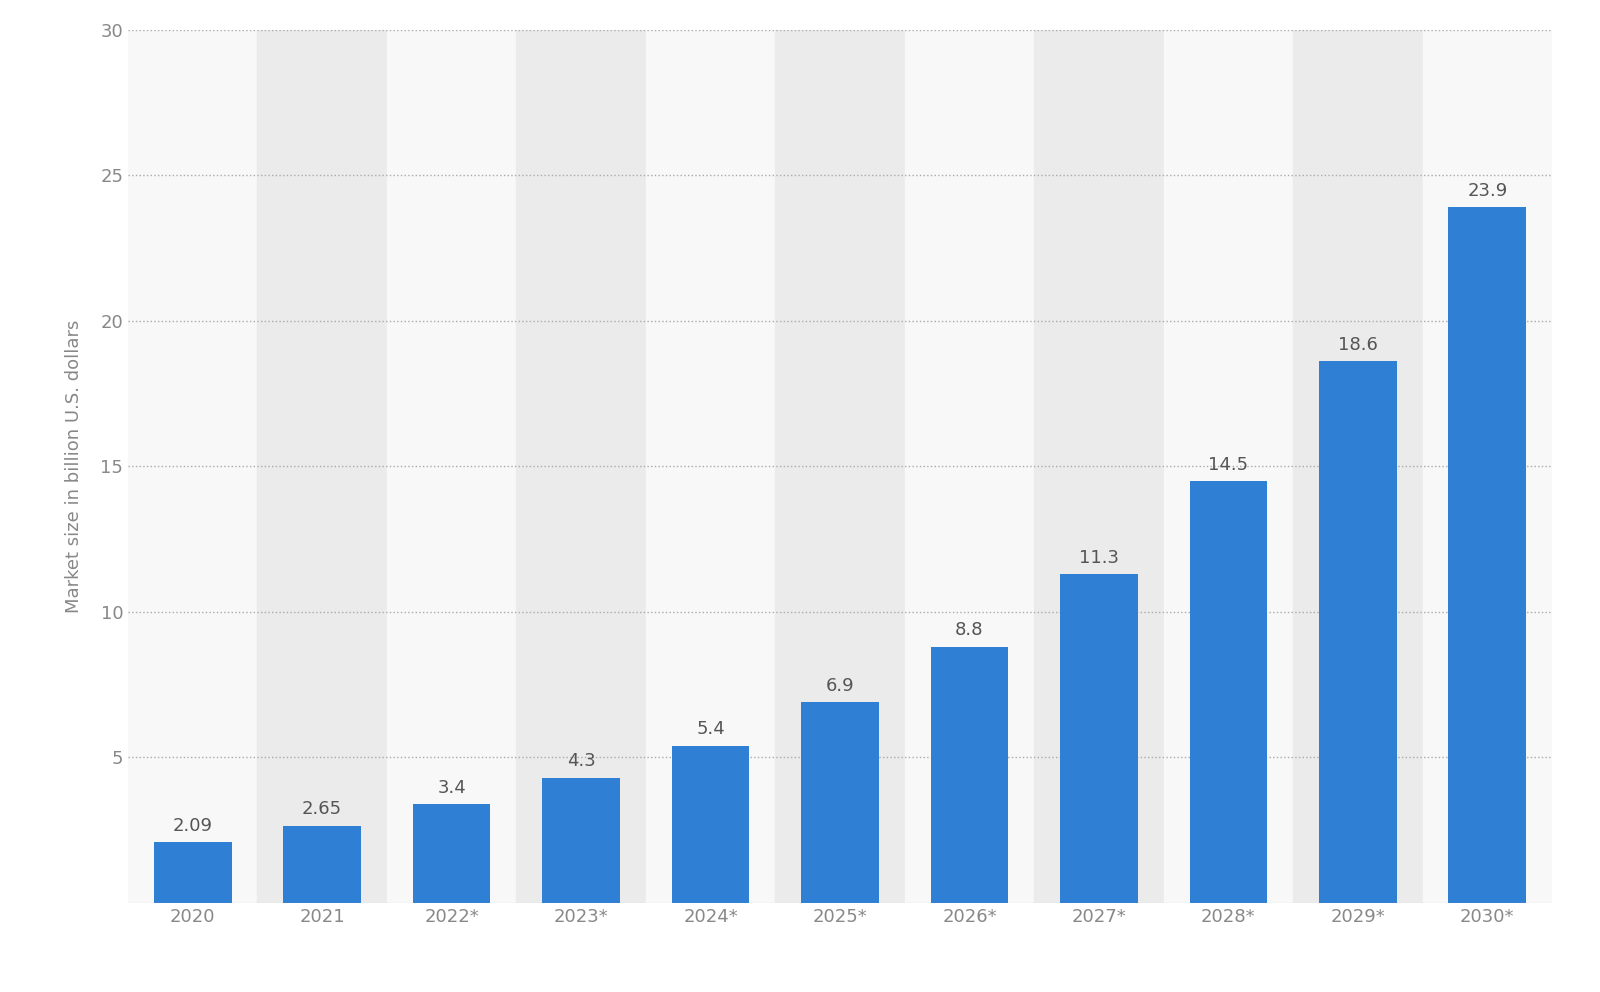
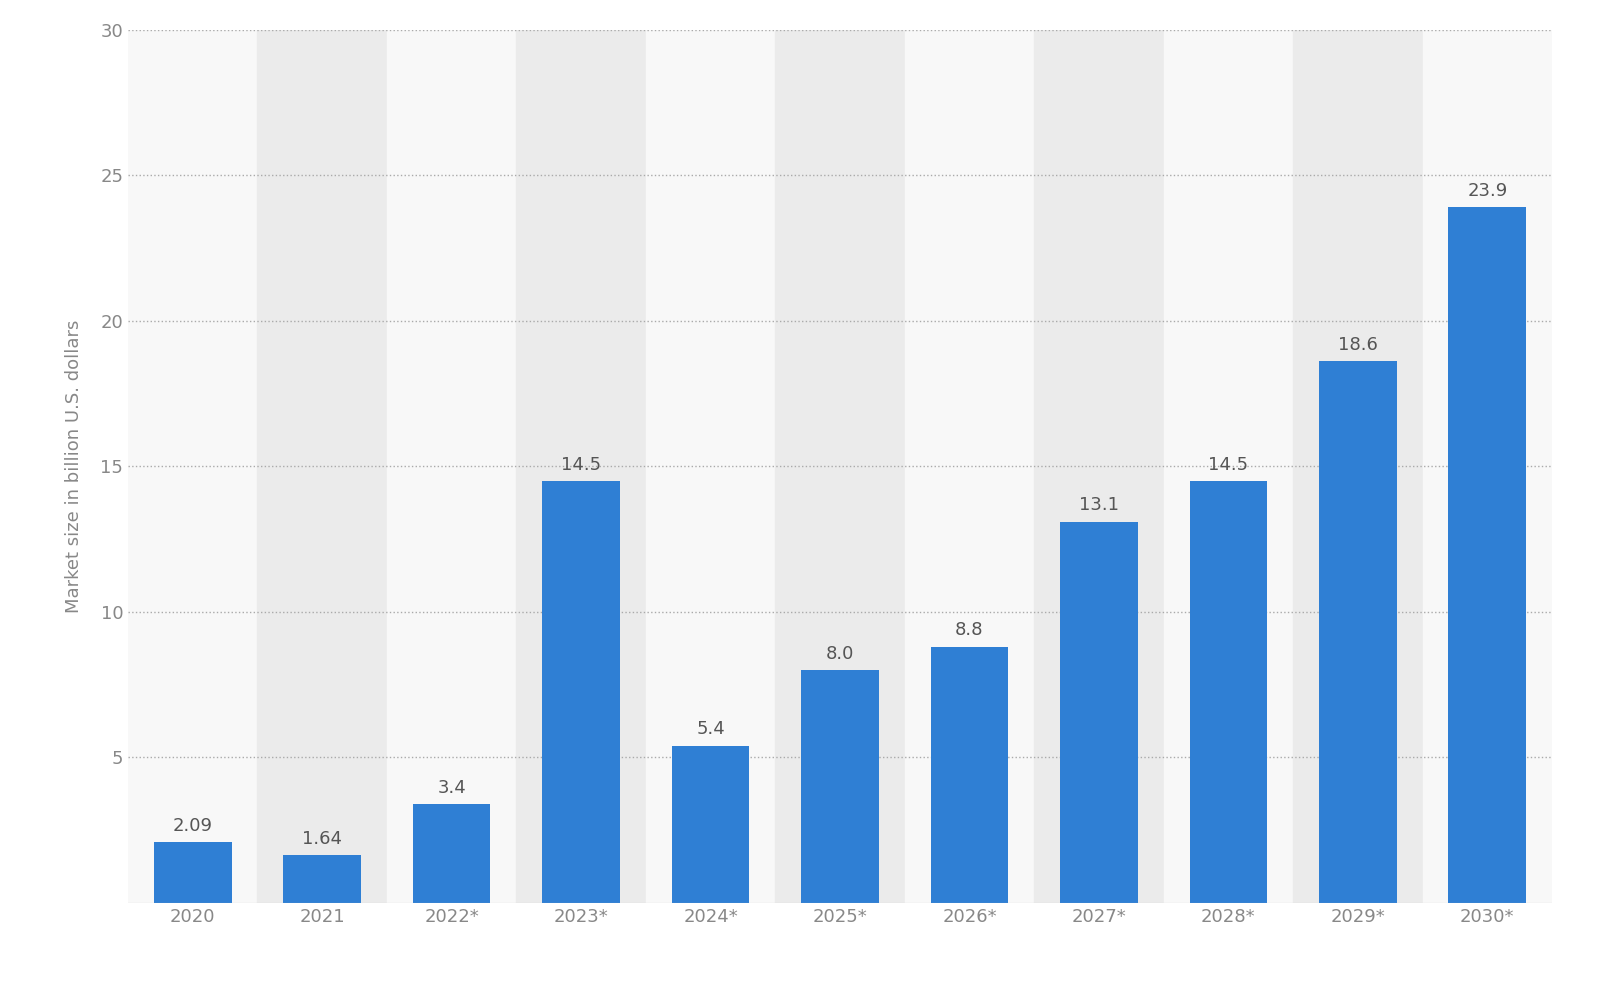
2021: 2.65 -> 1.64
2023*: 4.3 -> 14.5
2025*: 6.9 -> 8.0
2027*: 11.3 -> 13.1
